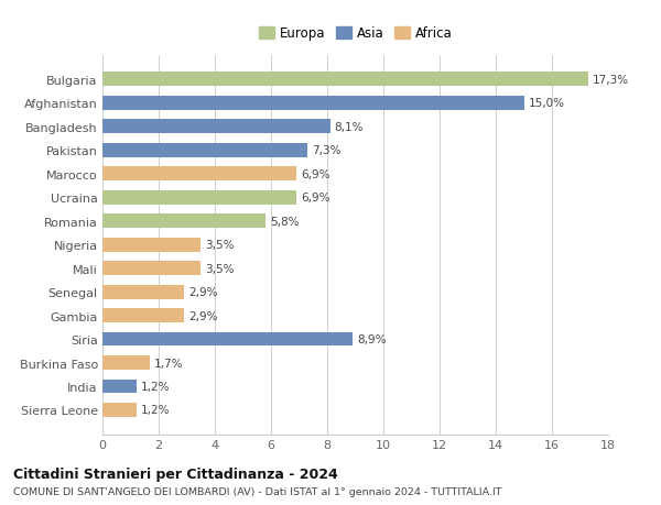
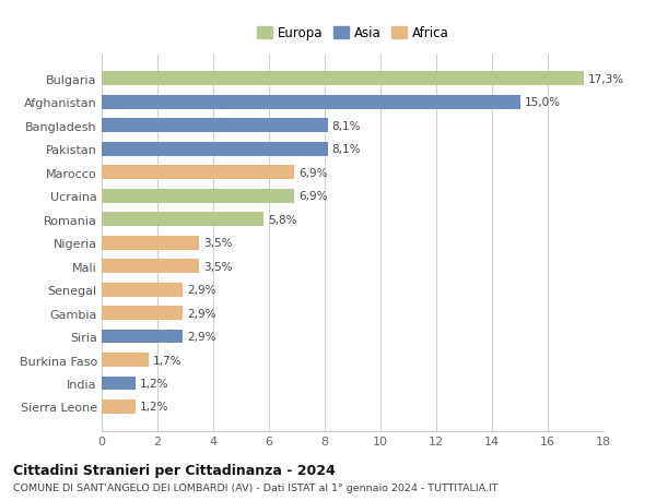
Pakistan: 7,3% -> 8,1%
Siria: 8,9% -> 2,9%
